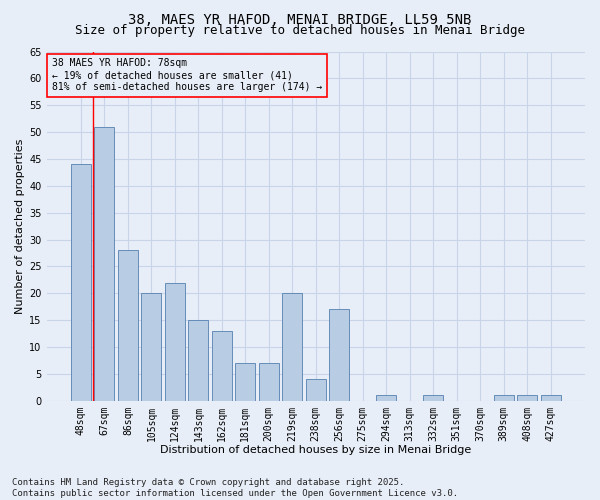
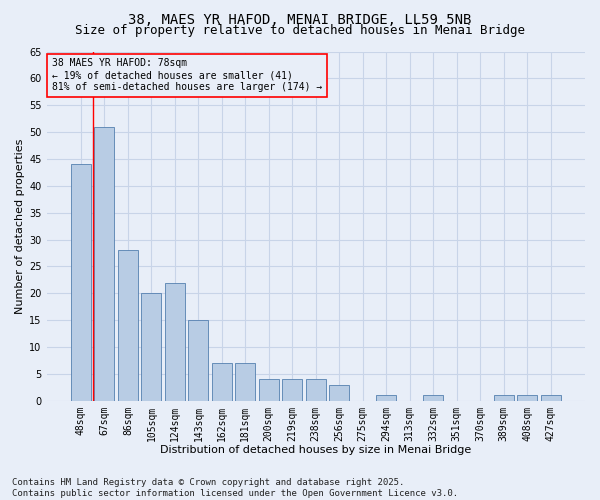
162sqm: 13 -> 7
200sqm: 7 -> 4
219sqm: 20 -> 4
256sqm: 17 -> 3
